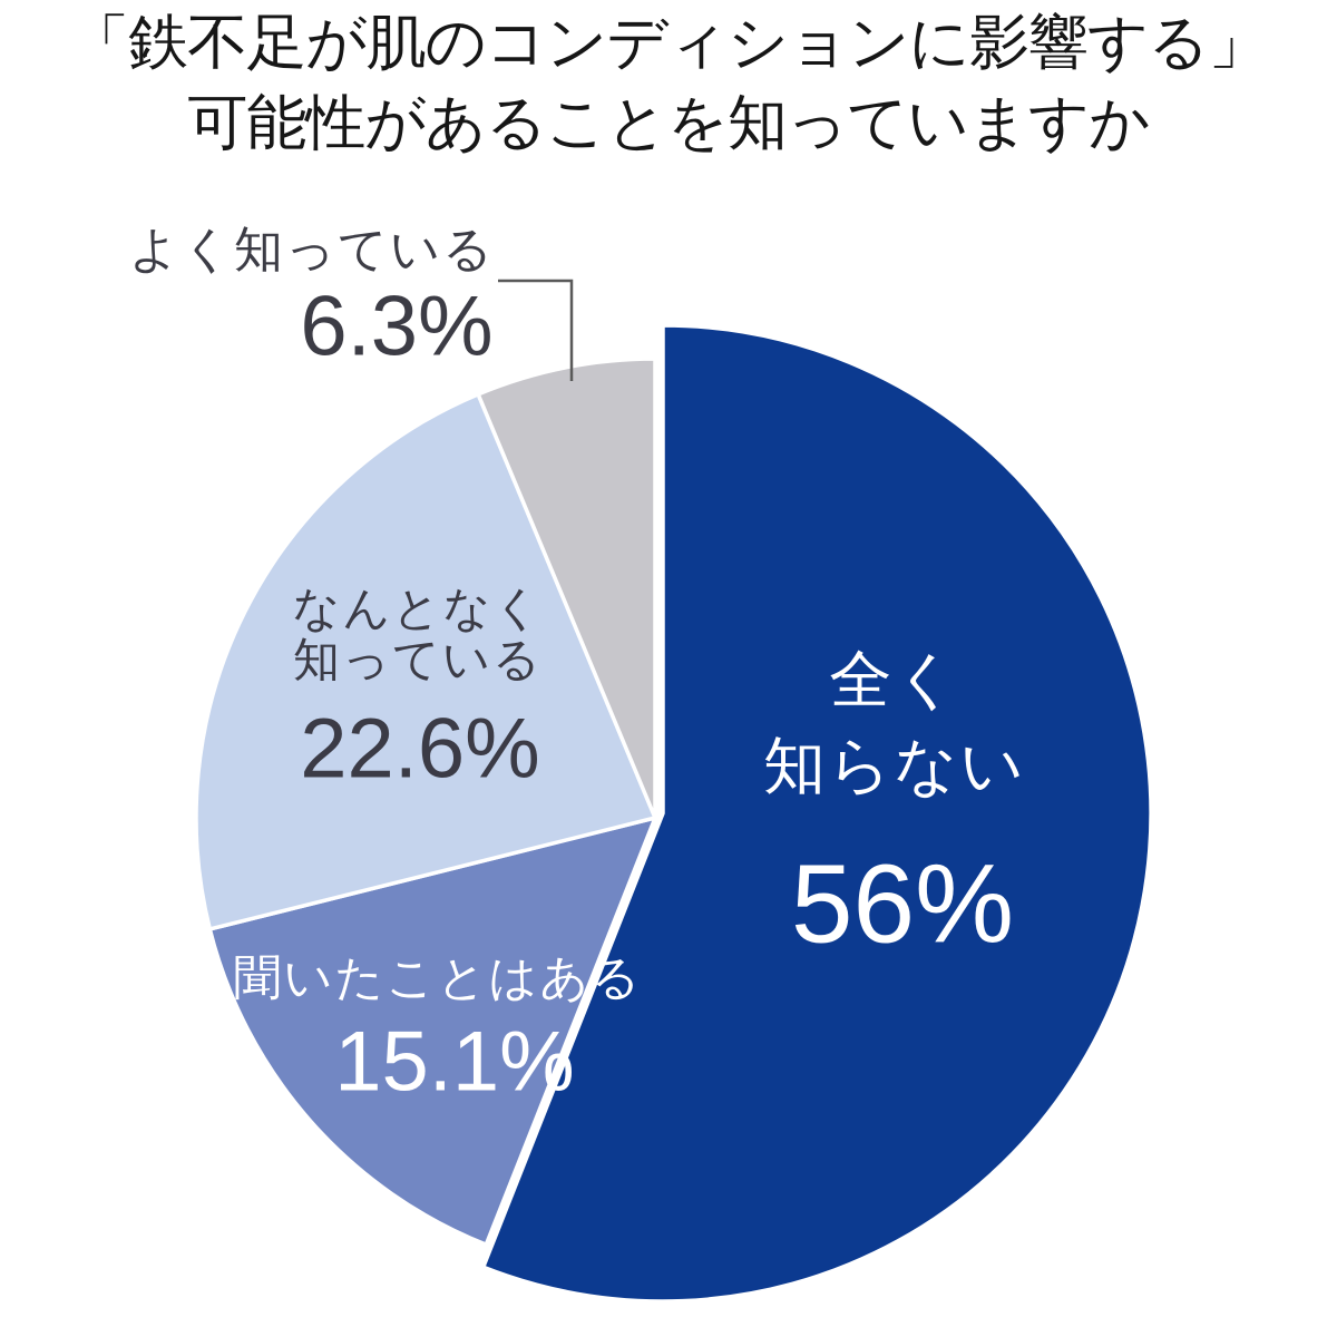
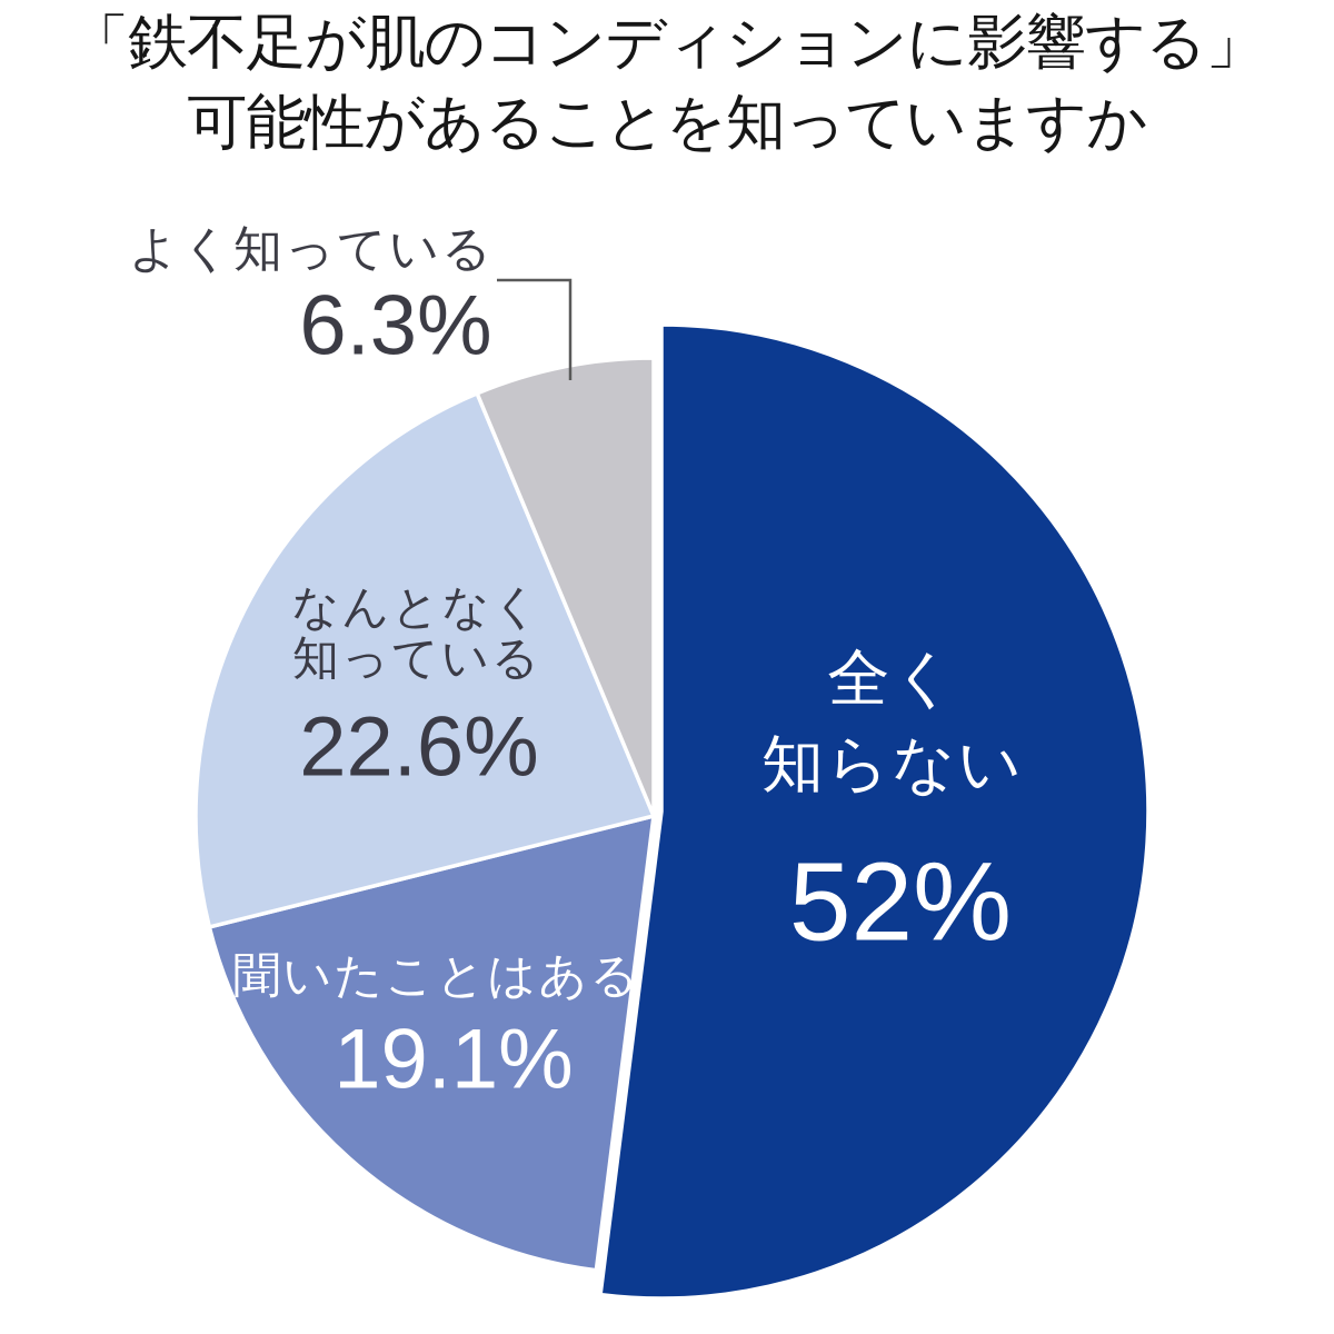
全く 知らない: 56% -> 52%
聞いたことはある: 15.1% -> 19.1%
